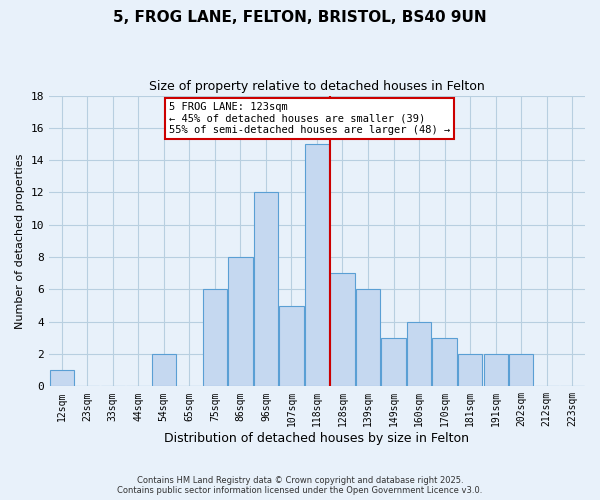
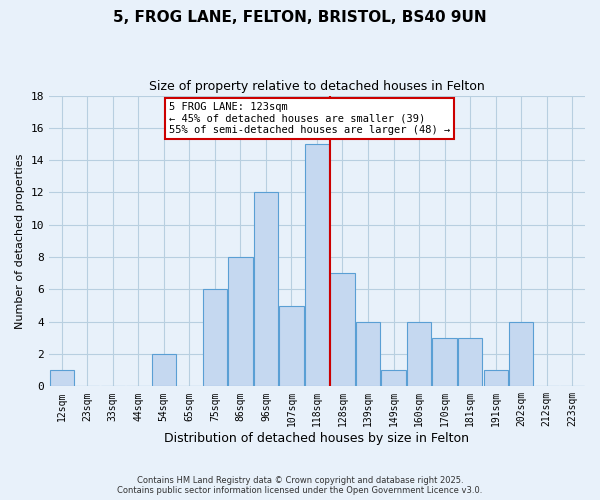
139sqm: 6 -> 4
149sqm: 3 -> 1
181sqm: 2 -> 3
191sqm: 2 -> 1
202sqm: 2 -> 4
